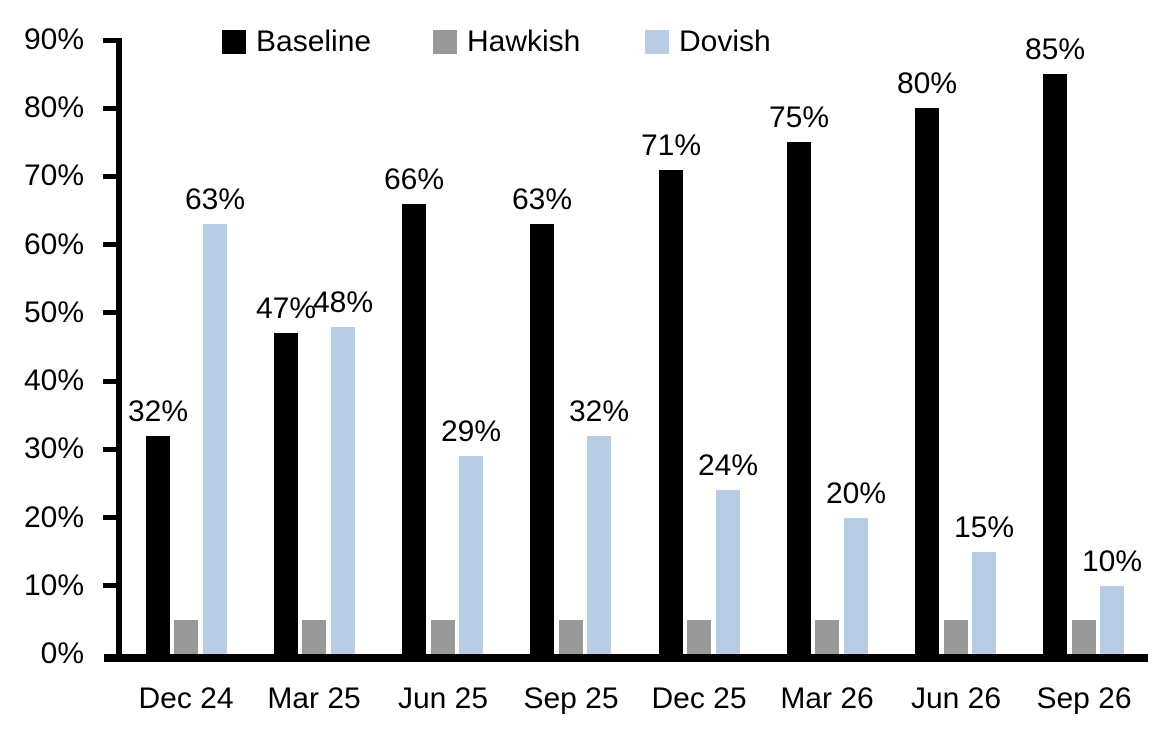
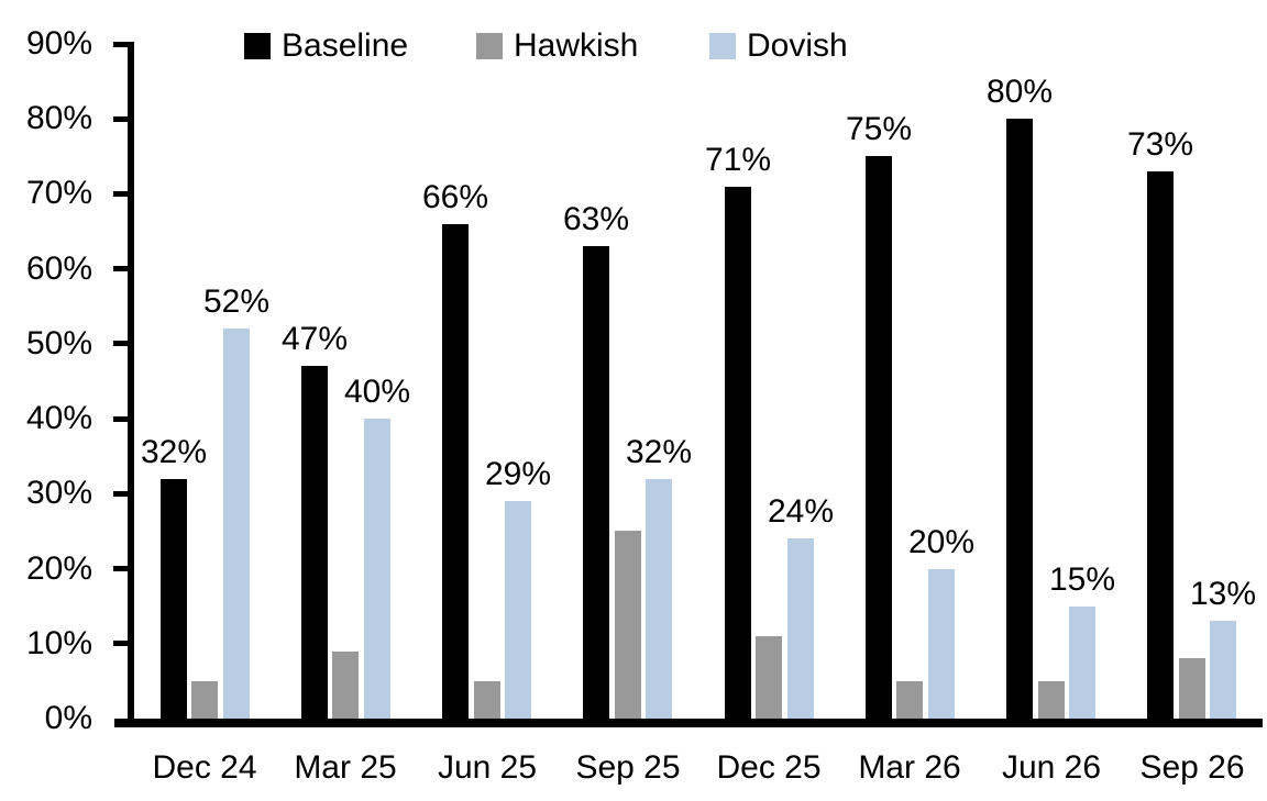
Dovish/Dec 24: 63% -> 52%
Hawkish/Mar 25: 5% -> 9%
Dovish/Mar 25: 48% -> 40%
Hawkish/Sep 25: 5% -> 25%
Hawkish/Dec 25: 5% -> 11%
Baseline/Sep 26: 85% -> 73%
Hawkish/Sep 26: 5% -> 8%
Dovish/Sep 26: 10% -> 13%
